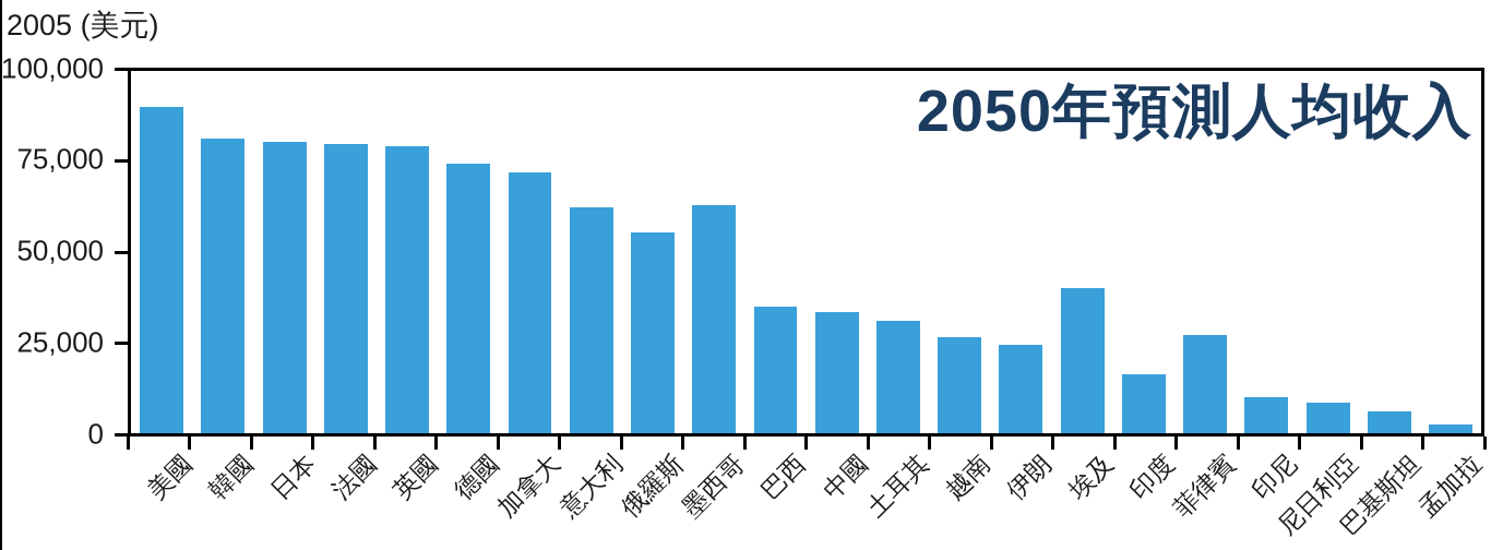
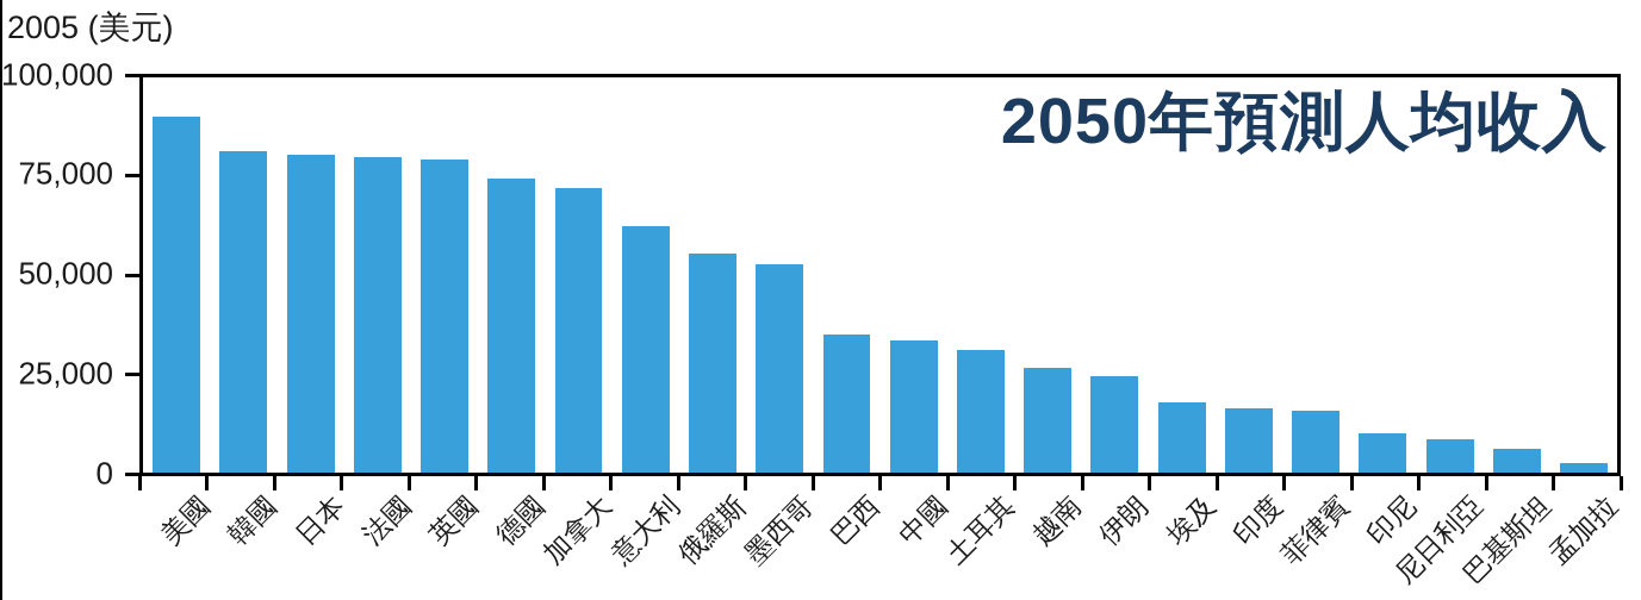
墨西哥: 63000 -> 53000
埃及: 40000 -> 18000
菲律賓: 27000 -> 16000
